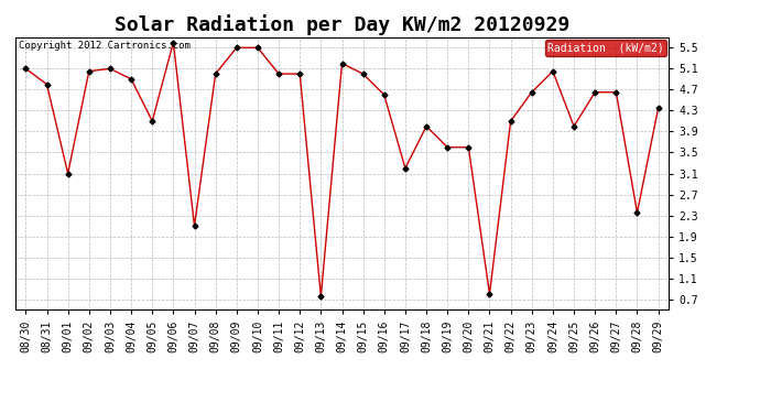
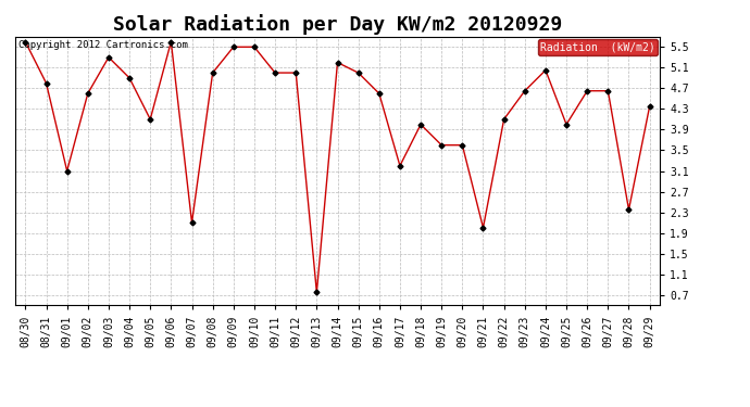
08/30: 5.10 -> 5.60
09/02: 5.05 -> 4.60
09/03: 5.10 -> 5.30
09/21: 0.80 -> 2.00
